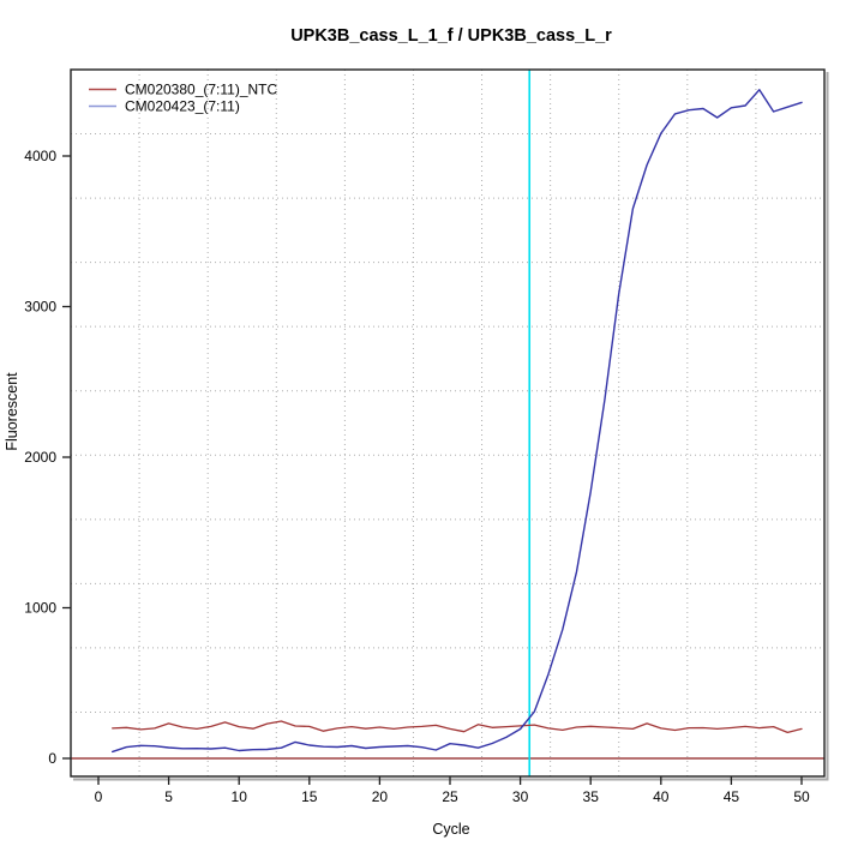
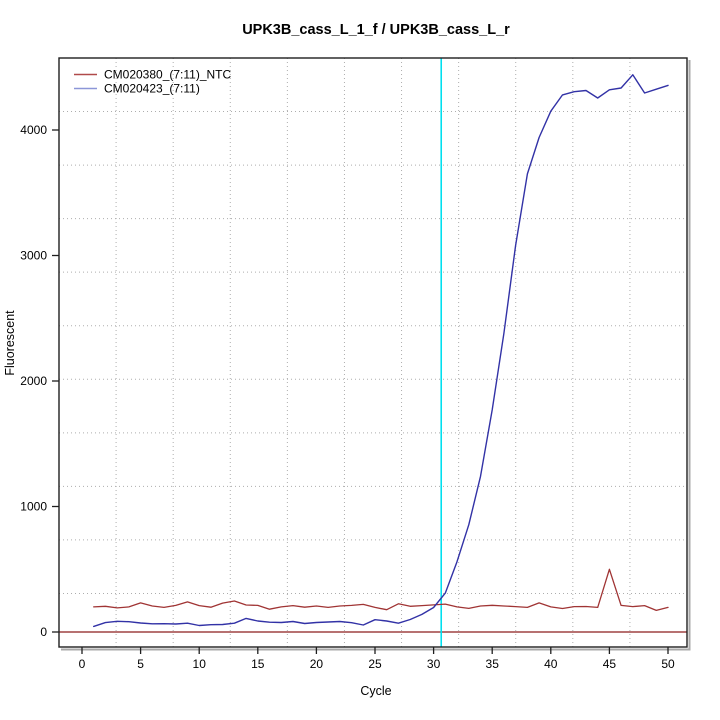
CM020380_(7:11)_NTC/45: 200 -> 500
